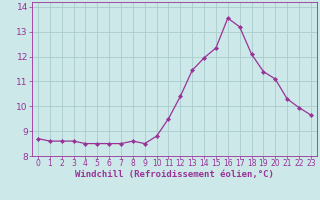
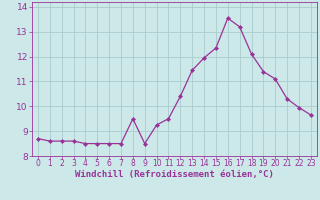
8: 8.60 -> 9.50
10: 8.80 -> 9.25
